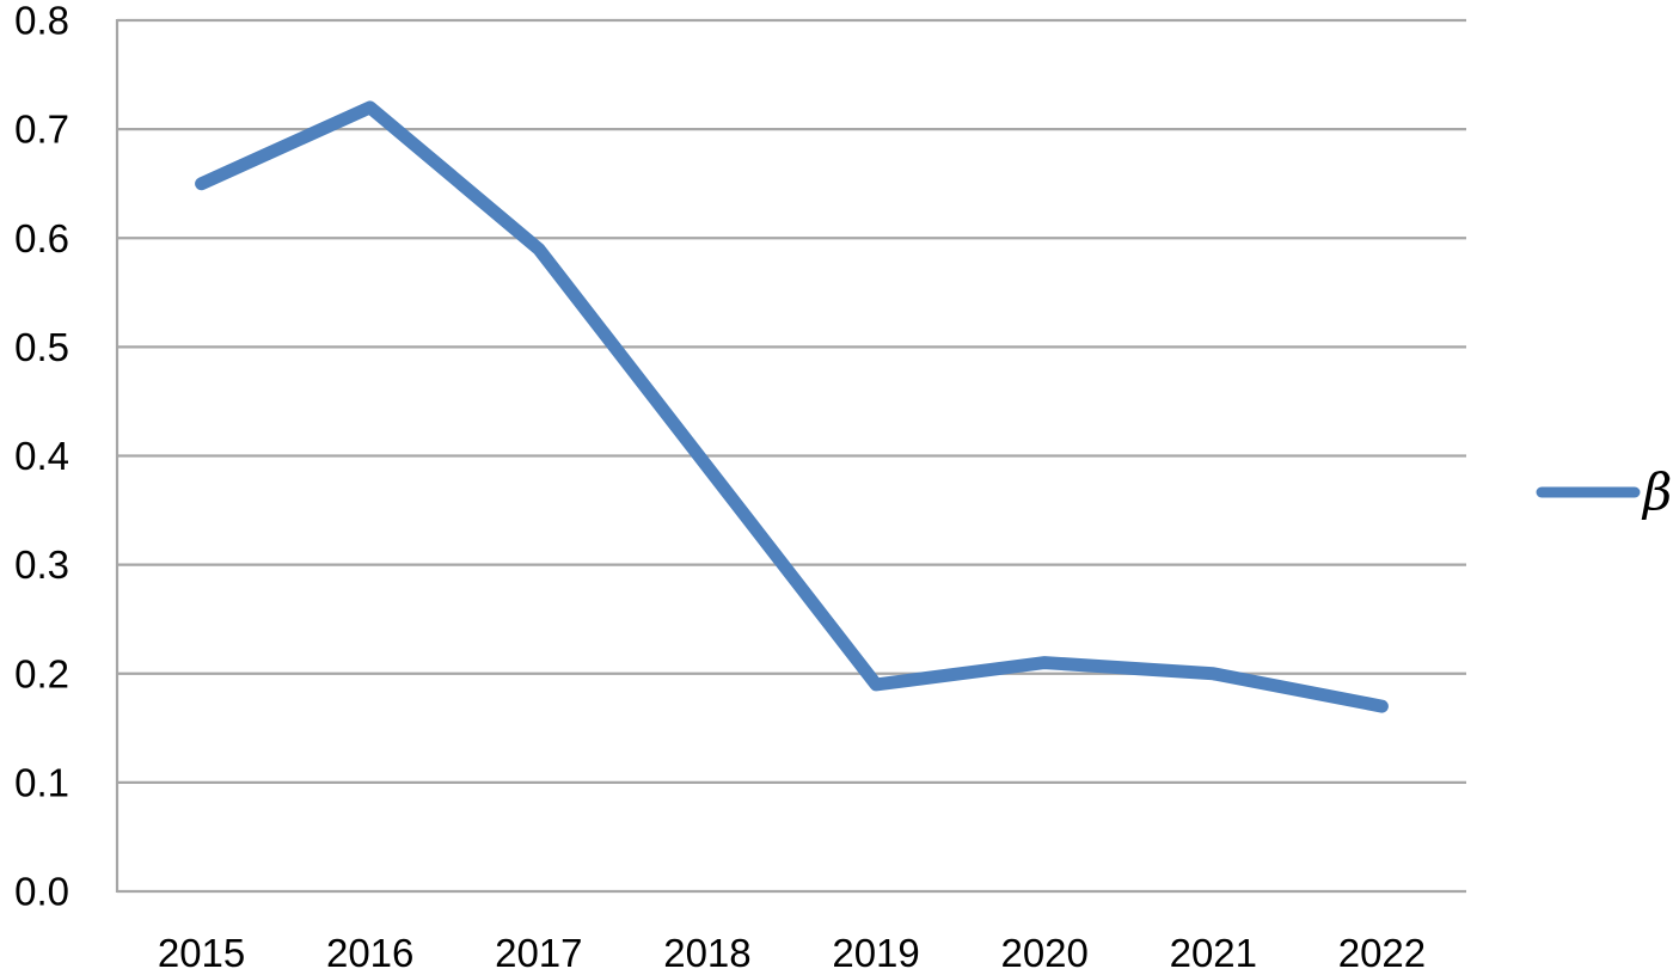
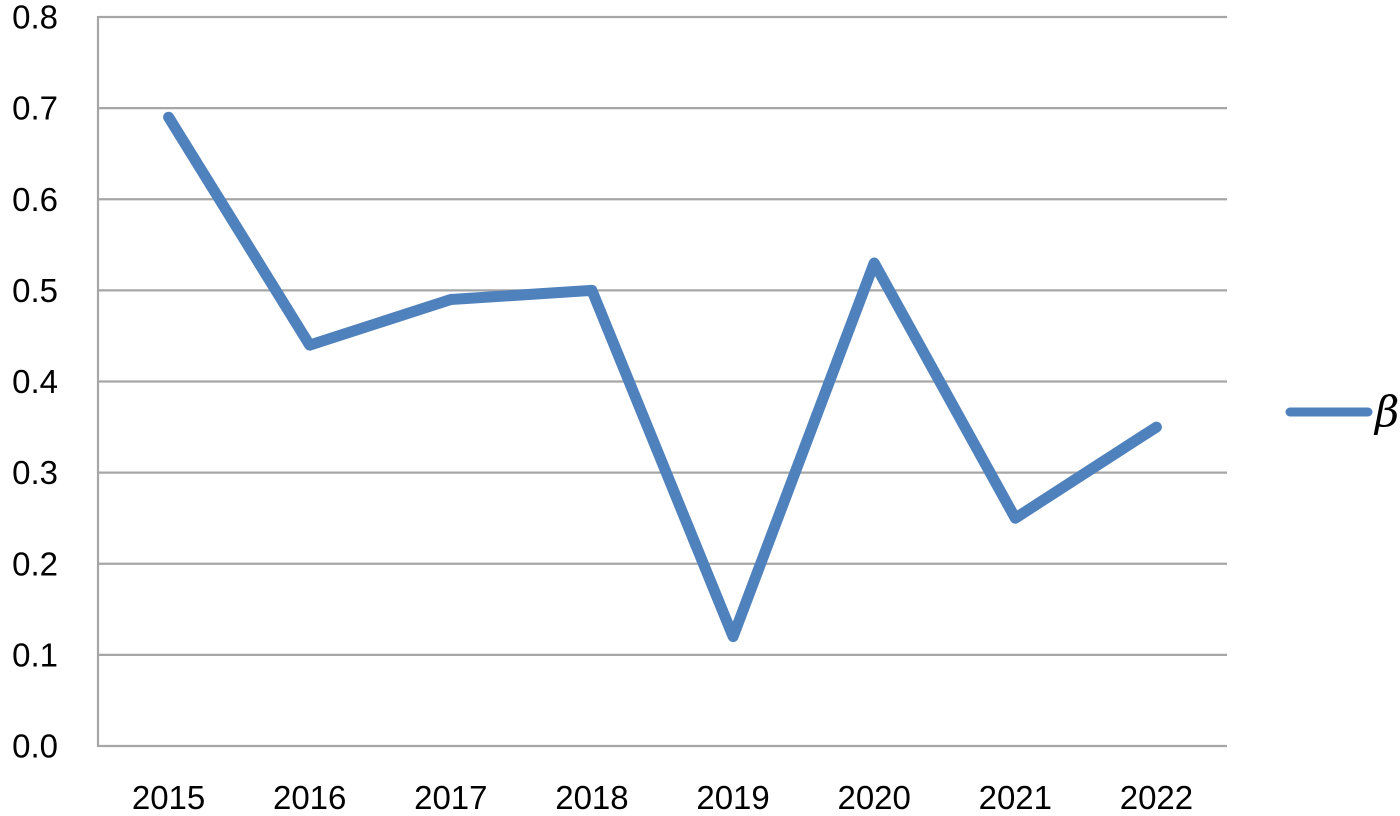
2015: 0.65 -> 0.69
2016: 0.72 -> 0.44
2017: 0.59 -> 0.49
2018: 0.39 -> 0.50
2019: 0.19 -> 0.12
2020: 0.21 -> 0.53
2021: 0.20 -> 0.25
2022: 0.17 -> 0.35
